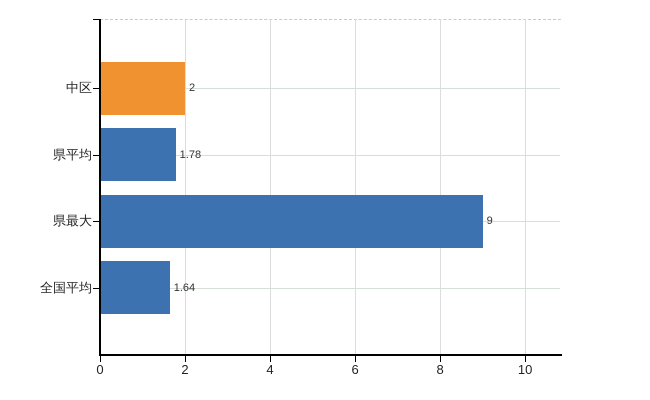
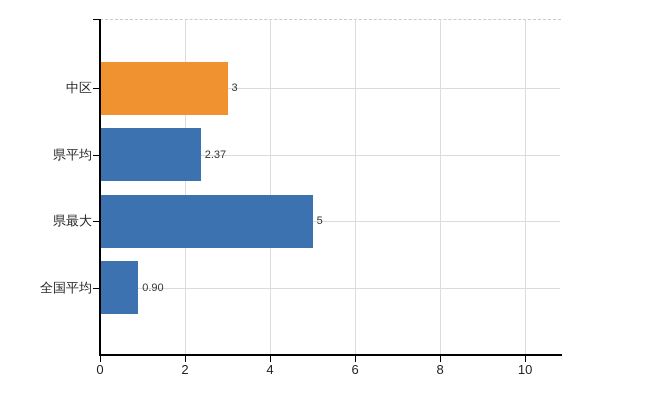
中区: 2 -> 3
県平均: 1.78 -> 2.37
県最大: 9 -> 5
全国平均: 1.64 -> 0.90
